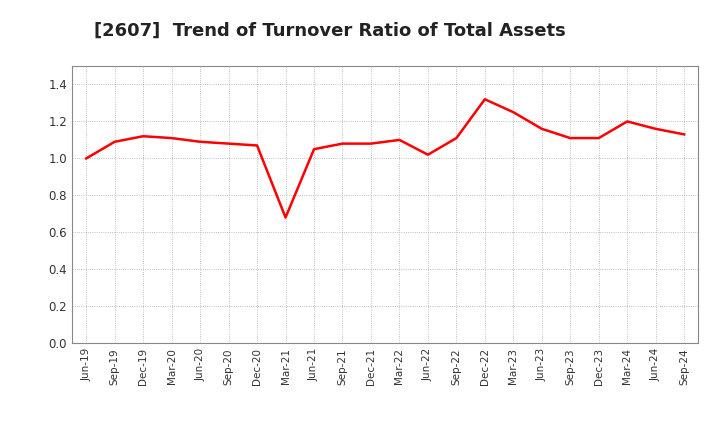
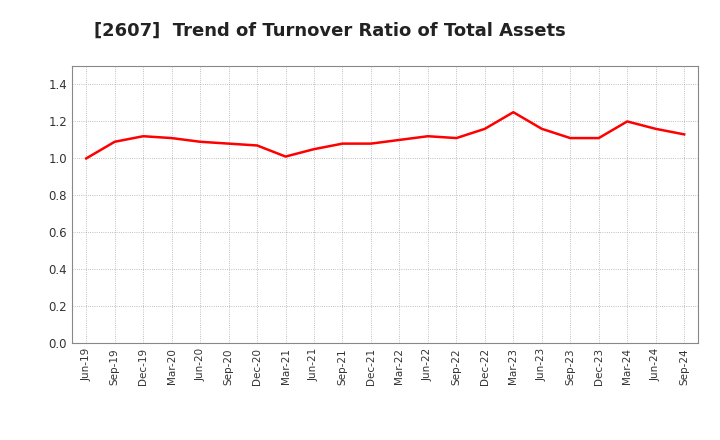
Mar-21: 0.68 -> 1.01
Jun-22: 1.02 -> 1.12
Dec-22: 1.32 -> 1.16
